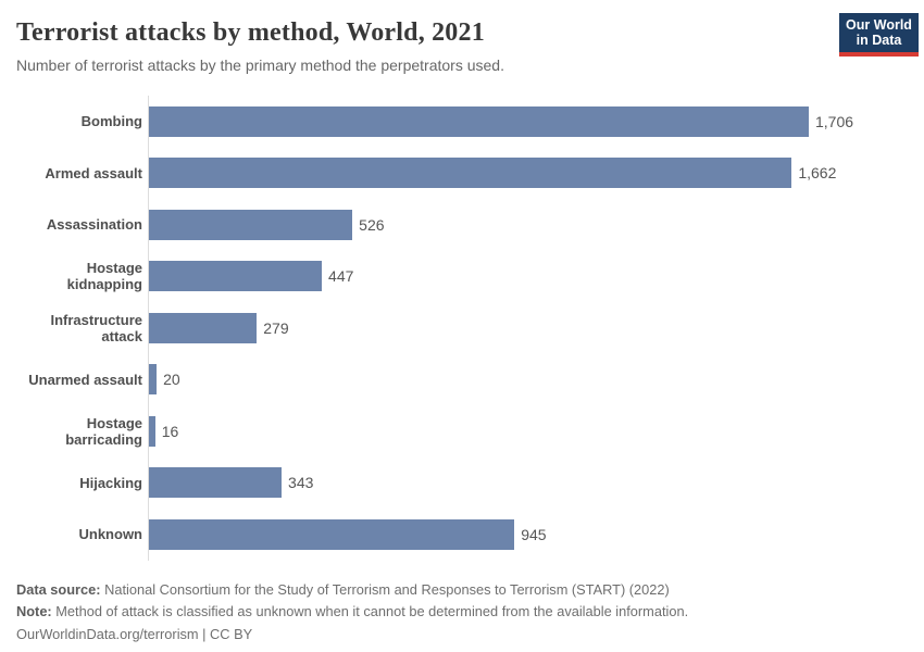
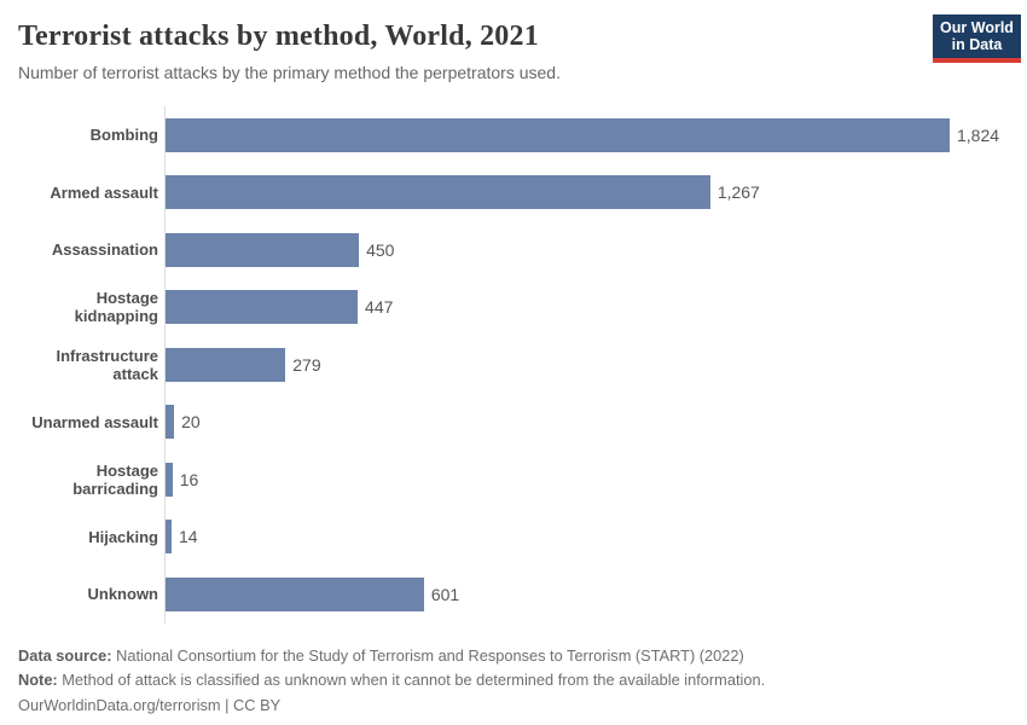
Bombing: 1,706 -> 1,824
Armed assault: 1,662 -> 1,267
Assassination: 526 -> 450
Hijacking: 343 -> 14
Unknown: 945 -> 601
